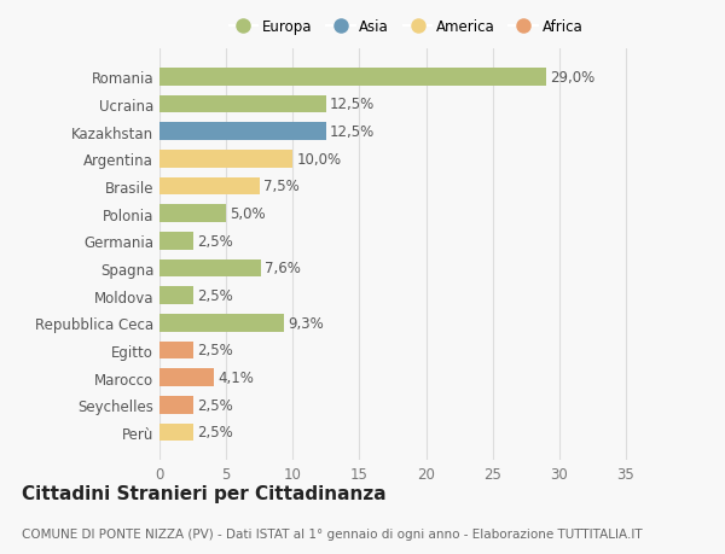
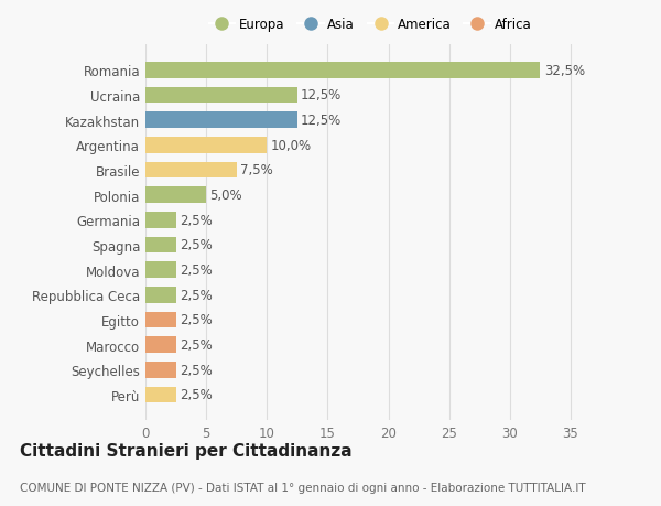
Romania: 29,0% -> 32,5%
Spagna: 7,6% -> 2,5%
Repubblica Ceca: 9,3% -> 2,5%
Marocco: 4,1% -> 2,5%
